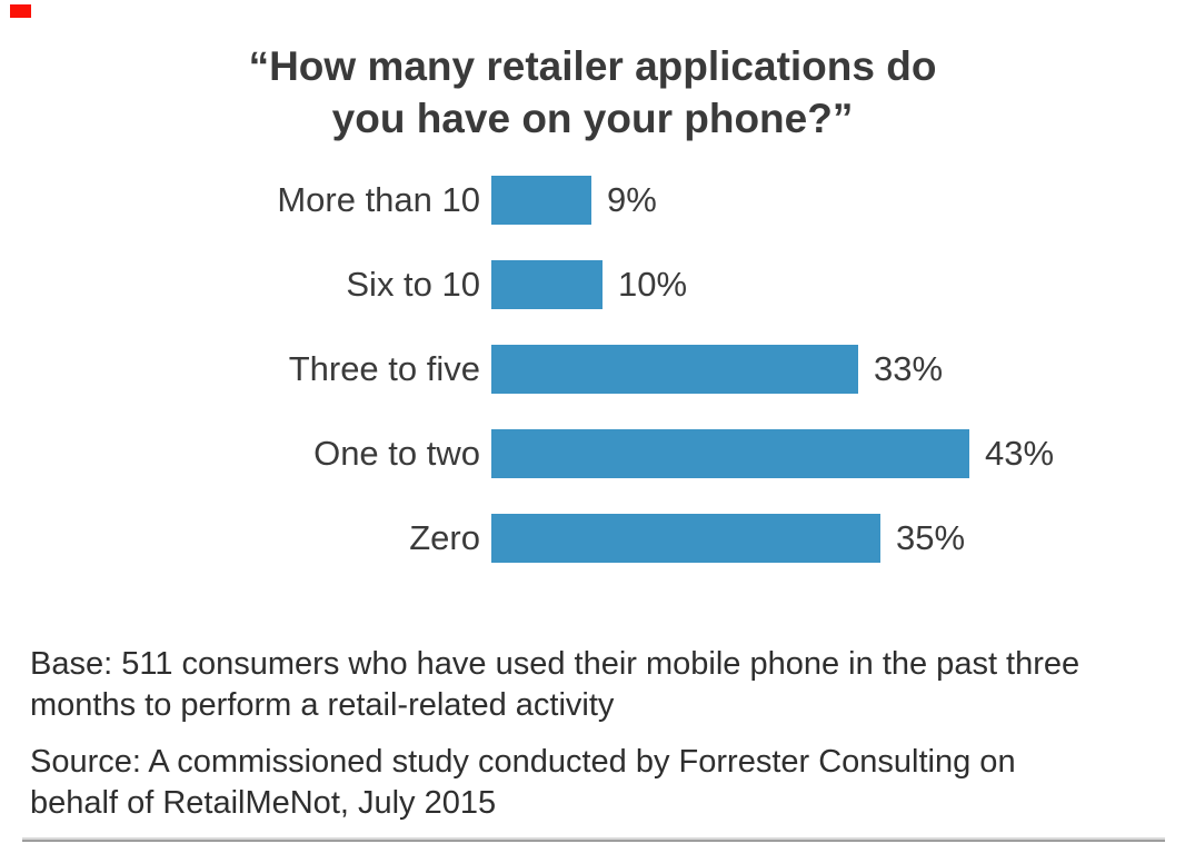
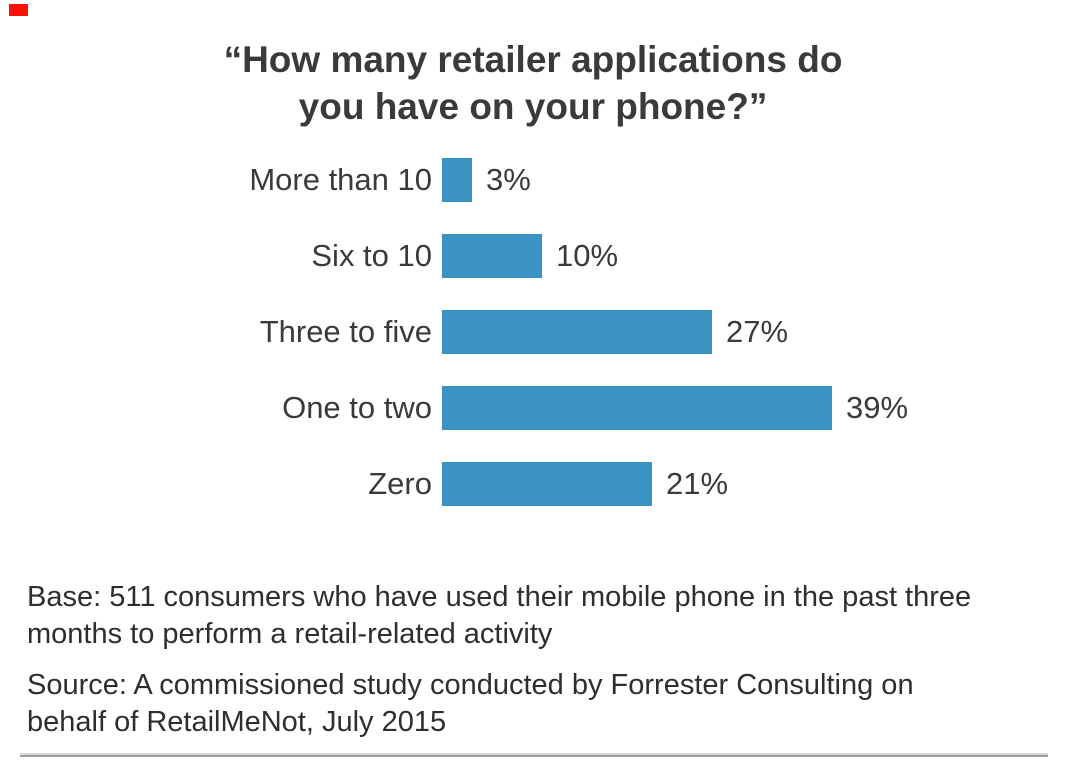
More than 10: 9% -> 3%
Three to five: 33% -> 27%
One to two: 43% -> 39%
Zero: 35% -> 21%
